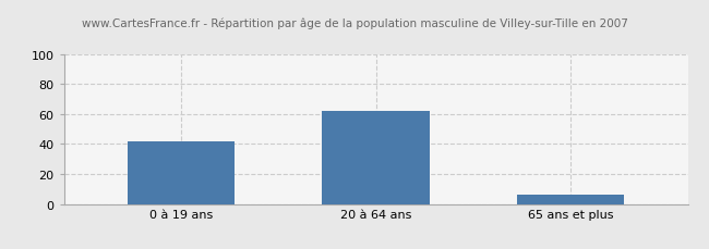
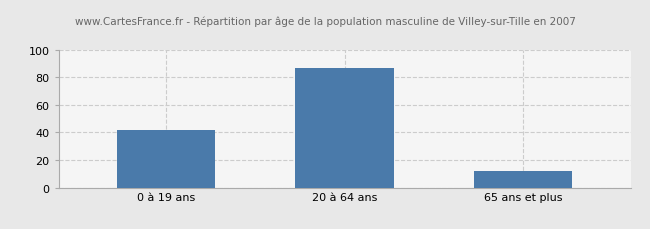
20 à 64 ans: 62 -> 87
65 ans et plus: 6 -> 12
